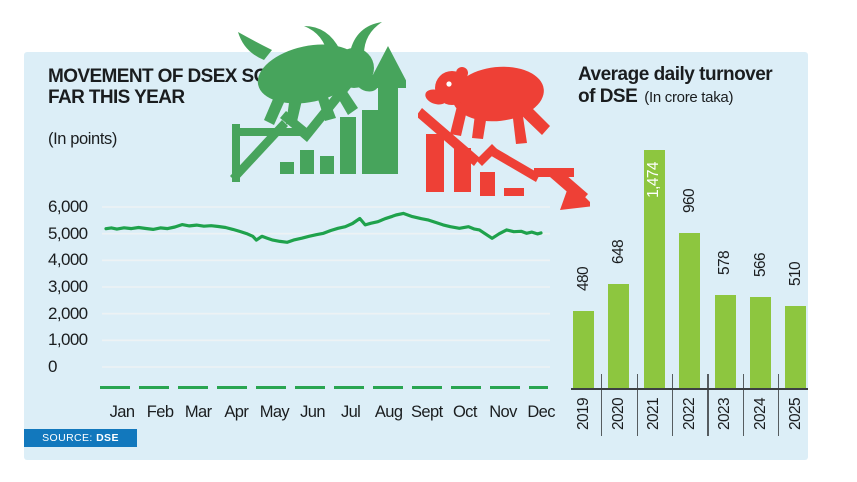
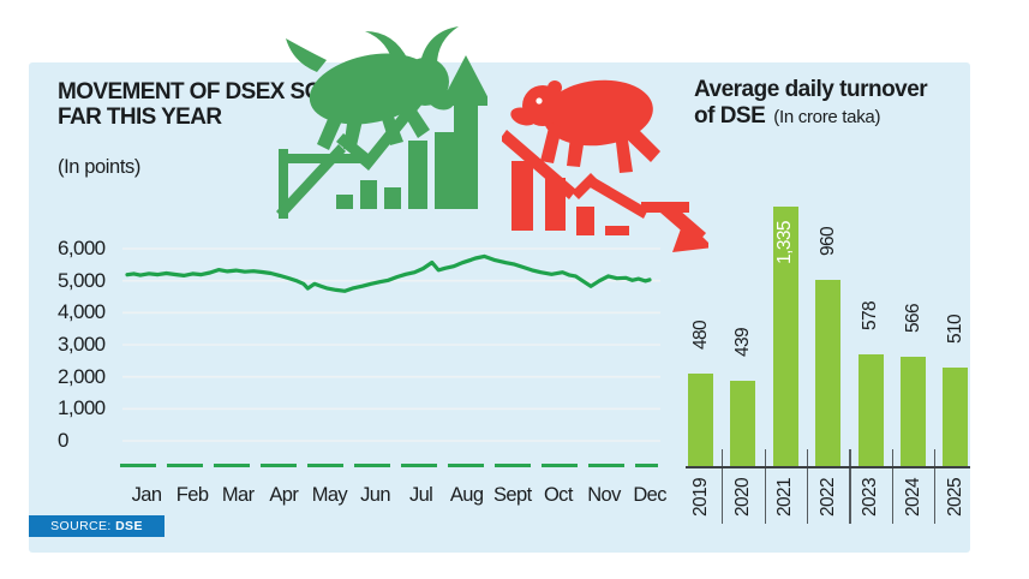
Average daily turnover of DSE/2020: 648 -> 439
Average daily turnover of DSE/2021: 1,474 -> 1,335
